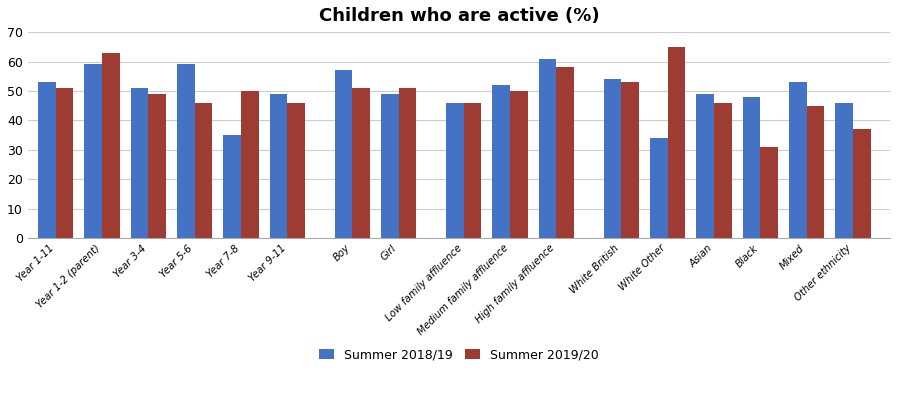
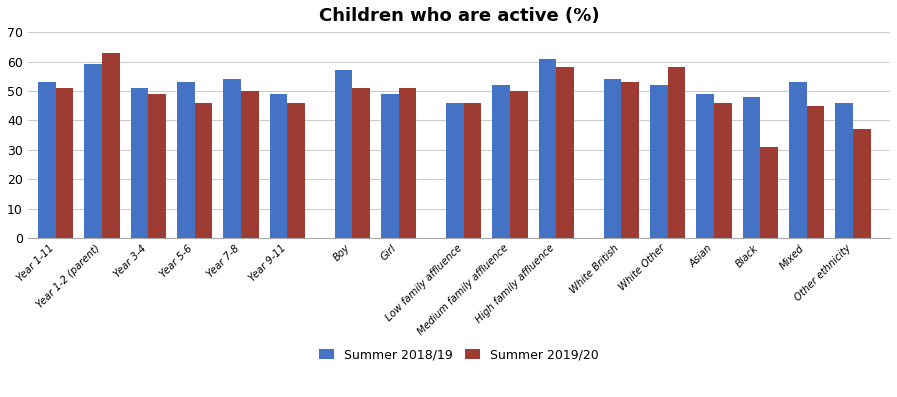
Summer 2018/19/Year 5-6: 59 -> 53
Summer 2018/19/Year 7-8: 35 -> 54
Summer 2018/19/White Other: 34 -> 52
Summer 2019/20/White Other: 65 -> 58
